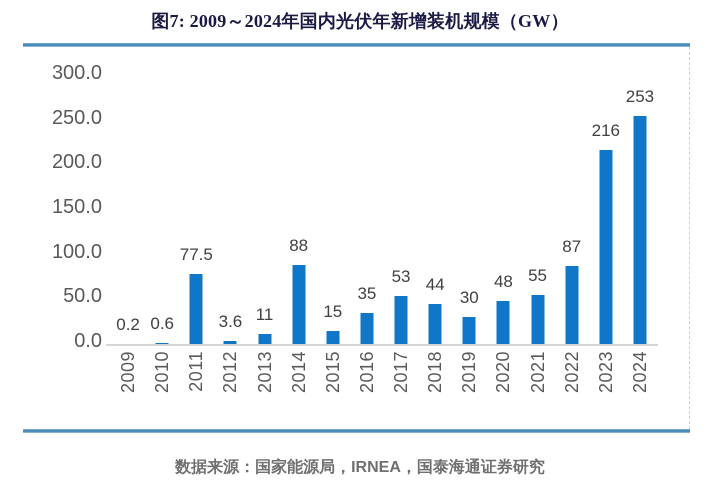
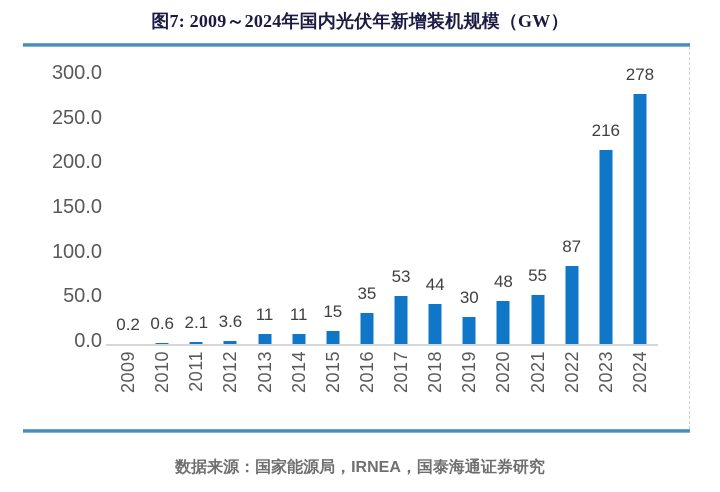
2011: 77.5 -> 2.1
2014: 88 -> 11
2024: 253 -> 278
